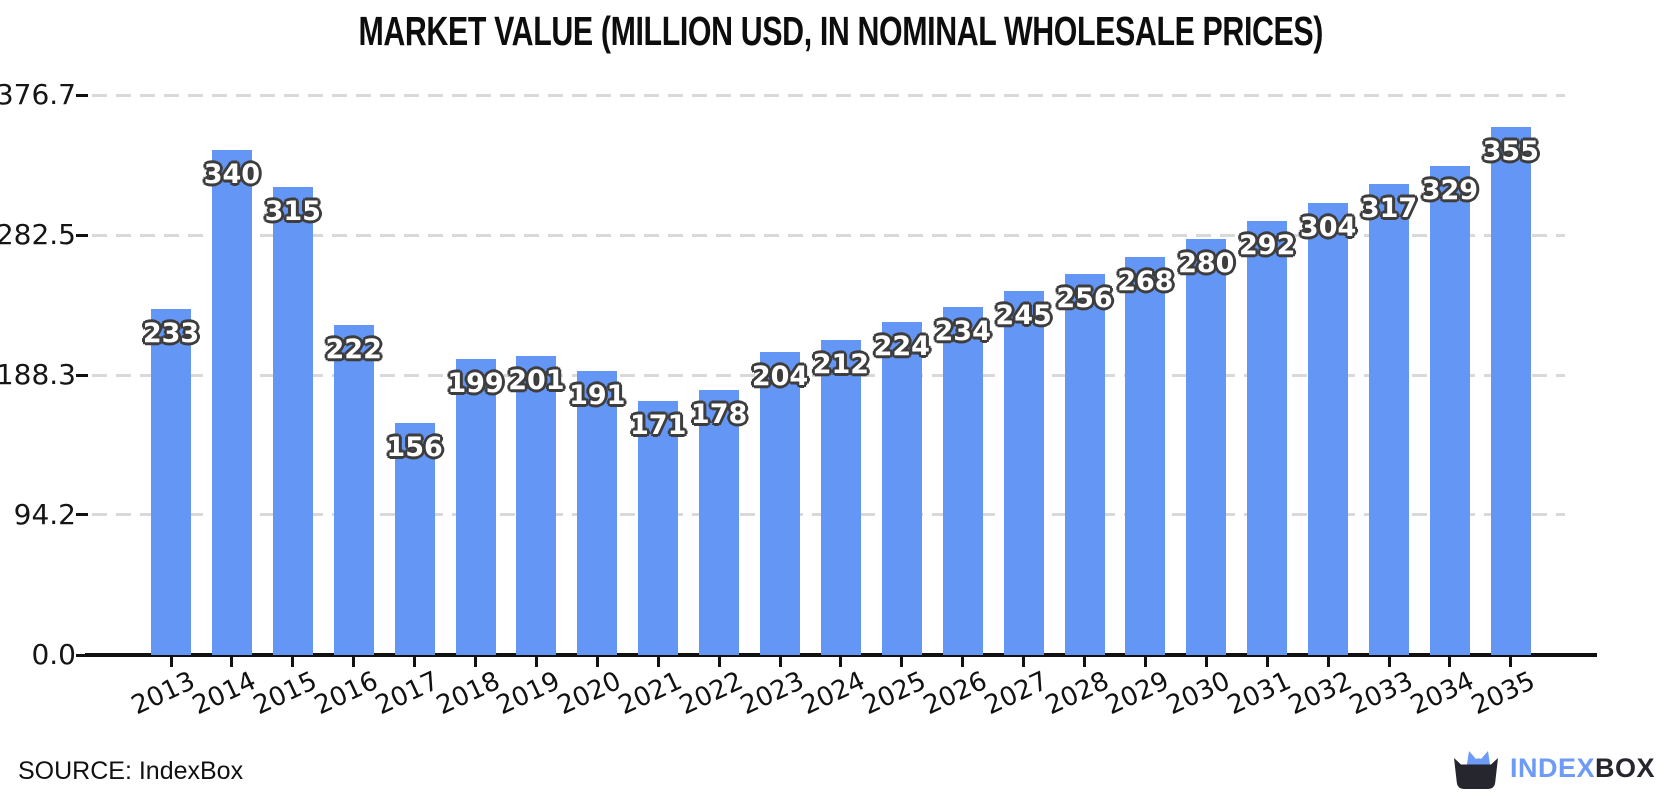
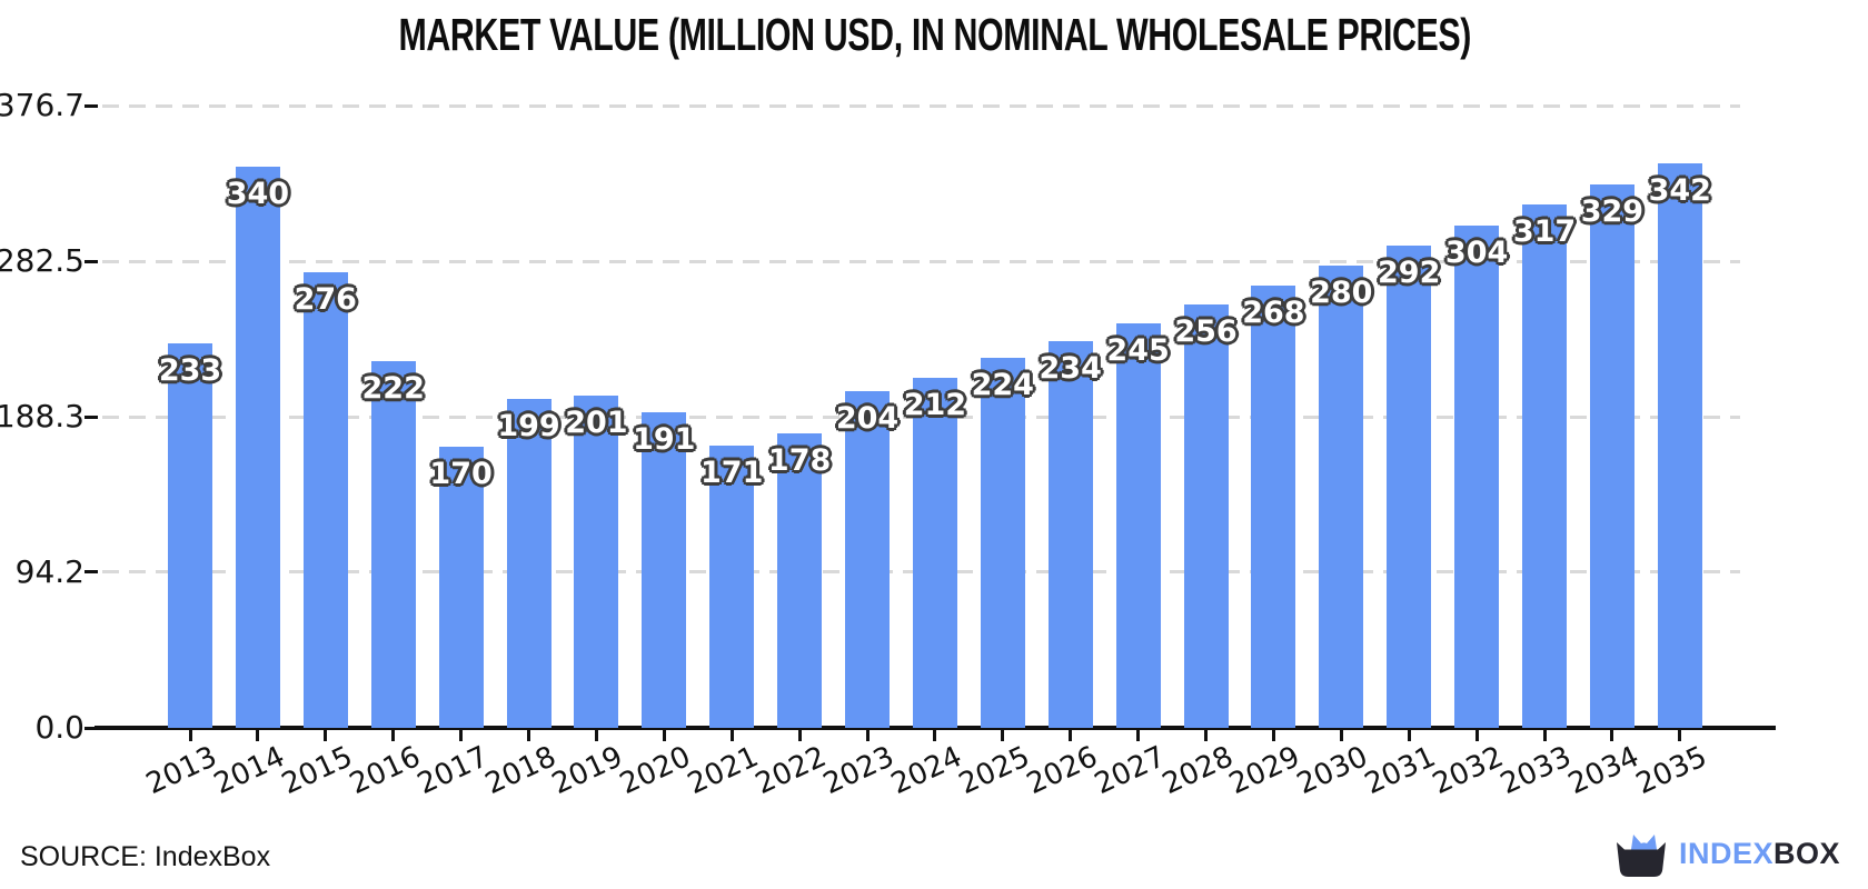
2015: 315 -> 276
2017: 156 -> 170
2035: 355 -> 342
